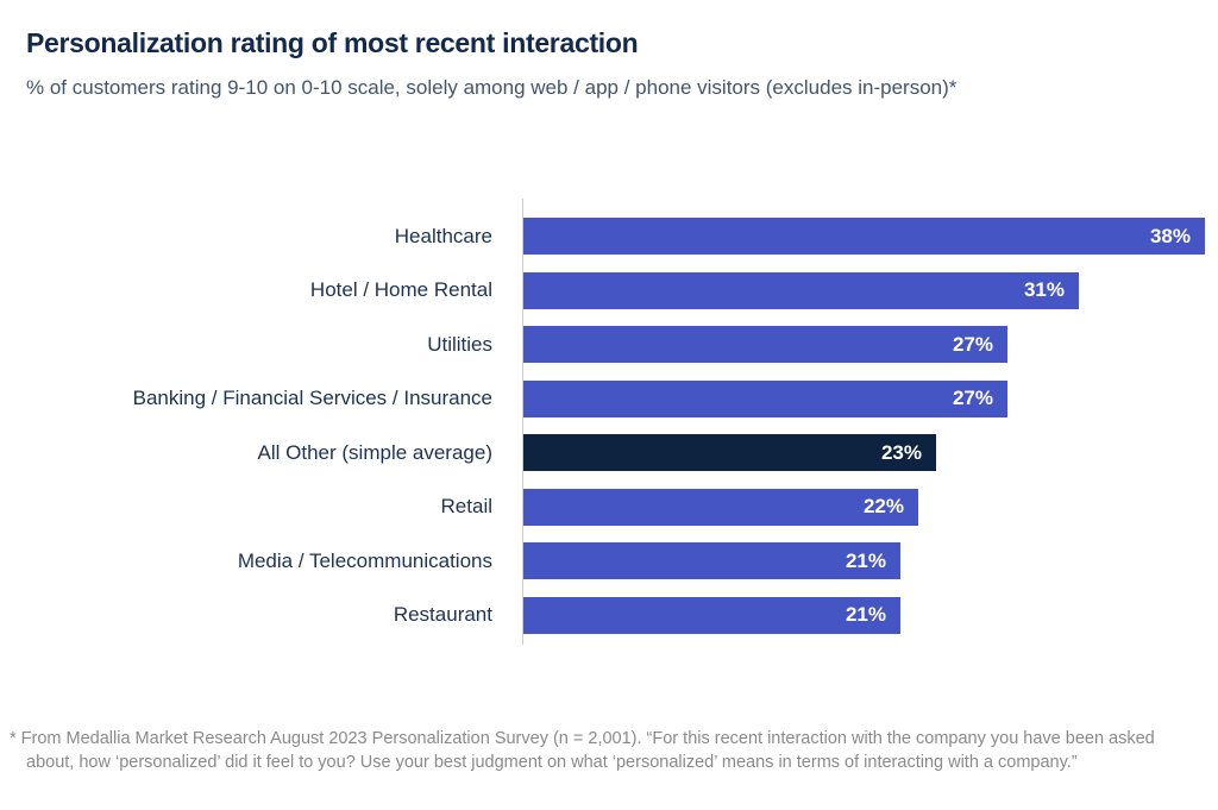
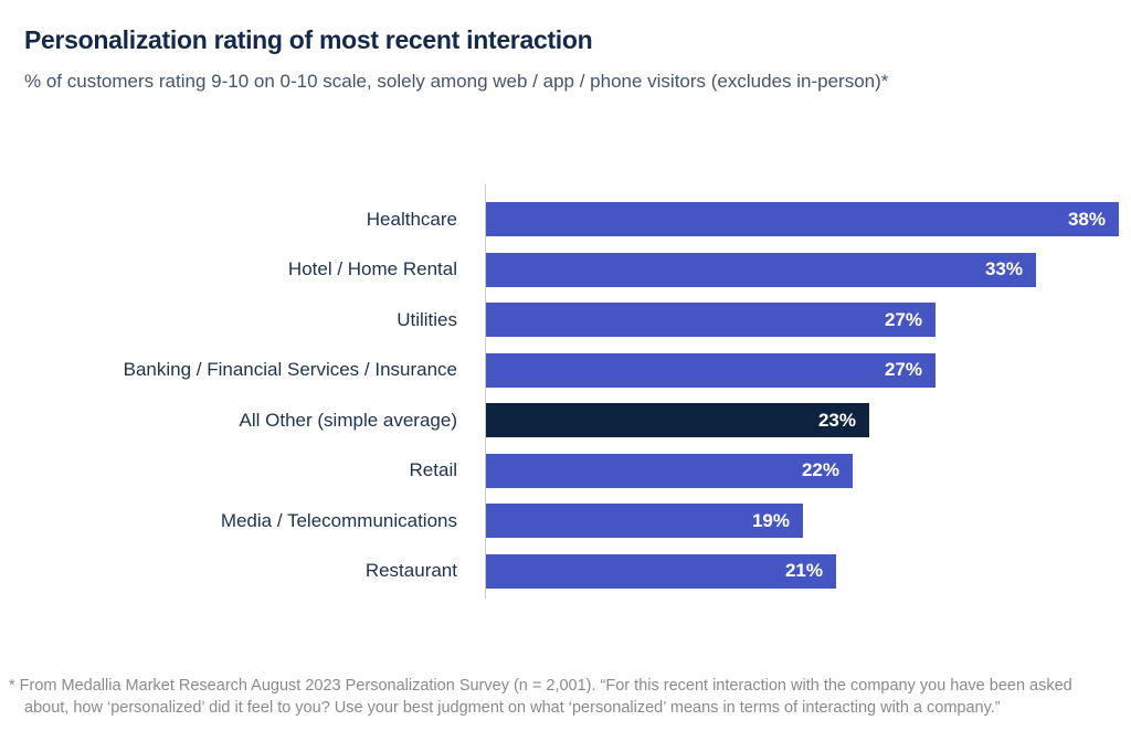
Hotel / Home Rental: 31% -> 33%
Media / Telecommunications: 21% -> 19%
